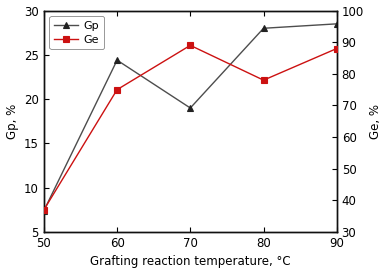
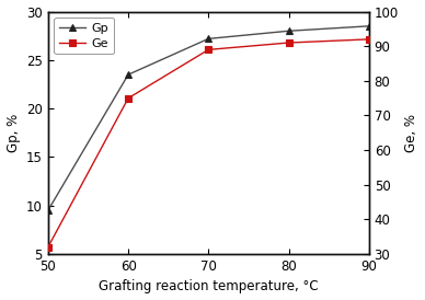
Gp/50: 7.4 -> 9.5
Ge/50: 37 -> 32
Gp/60: 24.4 -> 23.5
Gp/70: 19.0 -> 27.2
Ge/80: 78 -> 91
Ge/90: 88 -> 92
